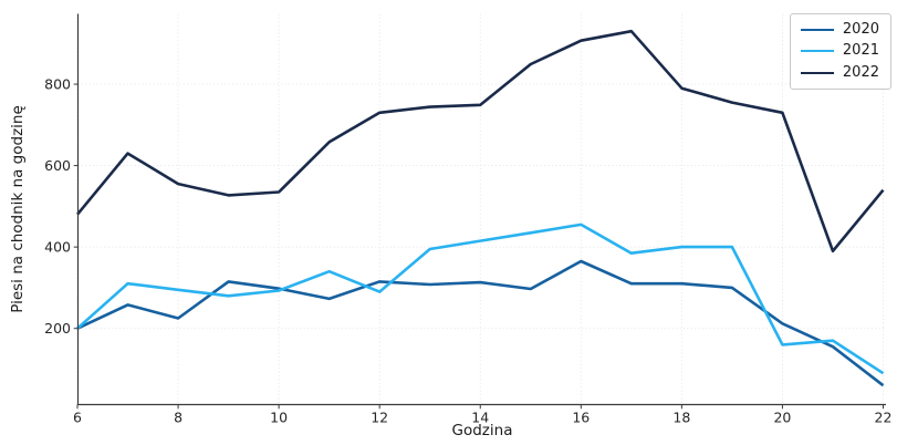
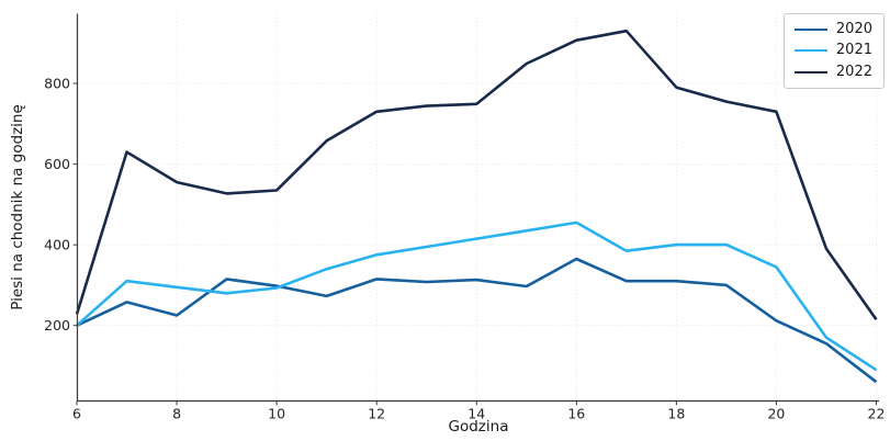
2022/6: 480 -> 230
2021/12: 290 -> 380
2021/20: 160 -> 340
2022/22: 540 -> 220
